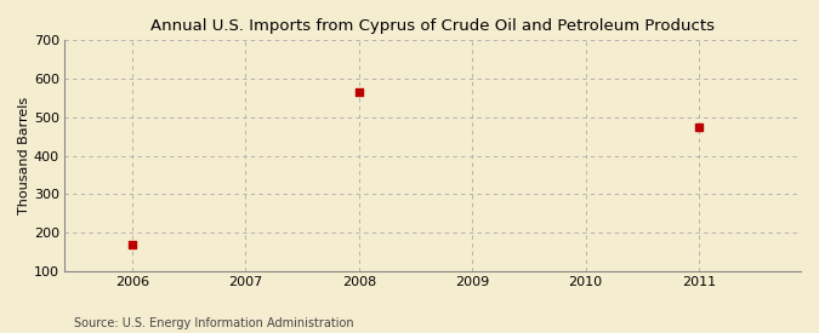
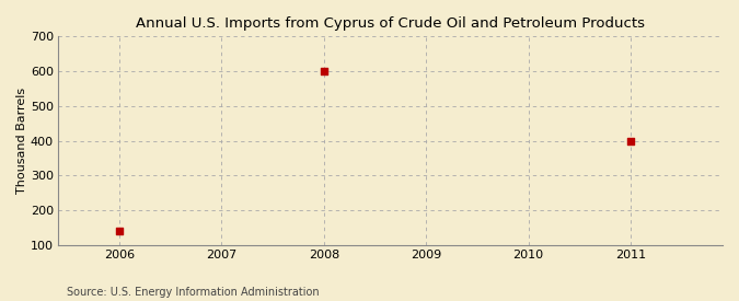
2006: 170 -> 140
2008: 565 -> 601
2011: 475 -> 400
